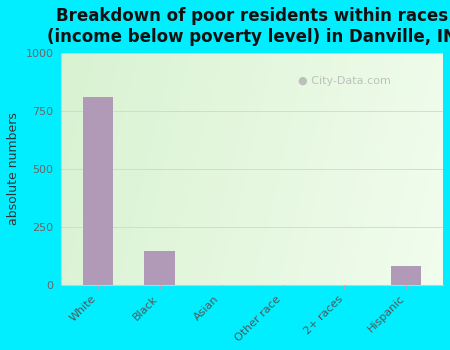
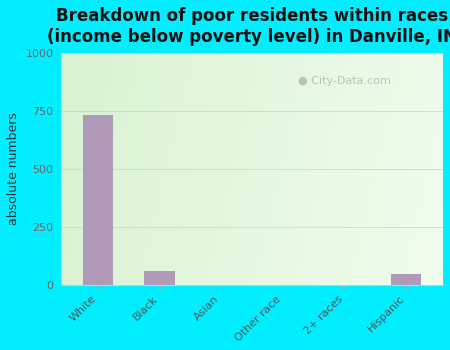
White: 810 -> 730
Black: 145 -> 60
Hispanic: 80 -> 45
